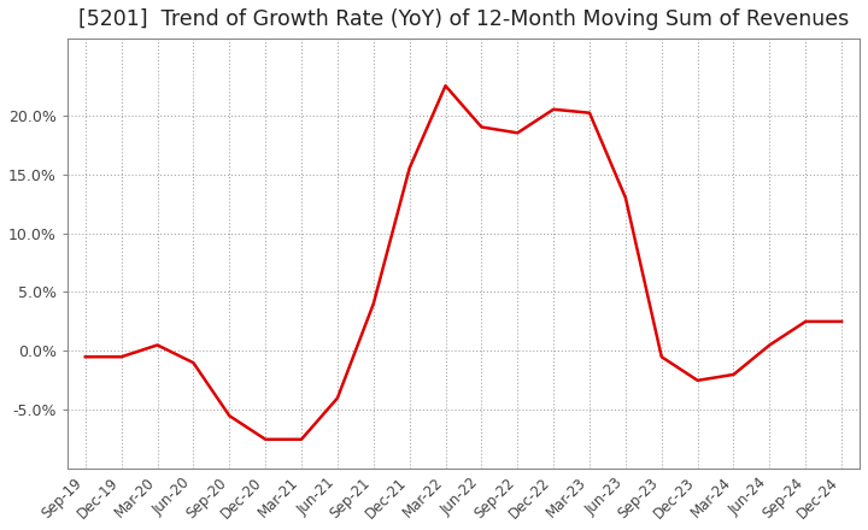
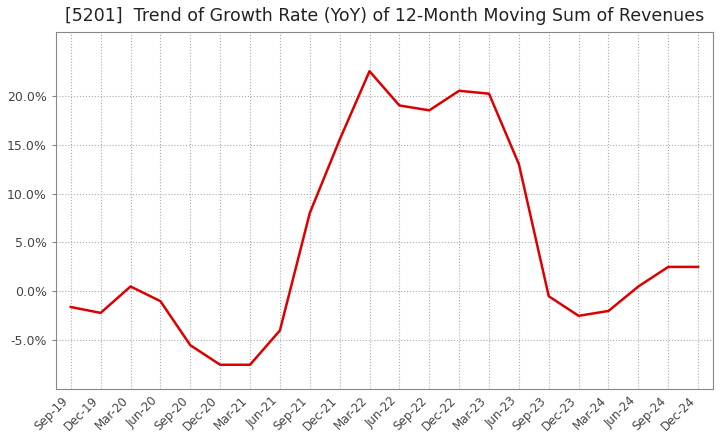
Sep-19: -0.5% -> -1.6%
Dec-19: -0.5% -> -2.2%
Sep-21: 4.0% -> 8.0%
